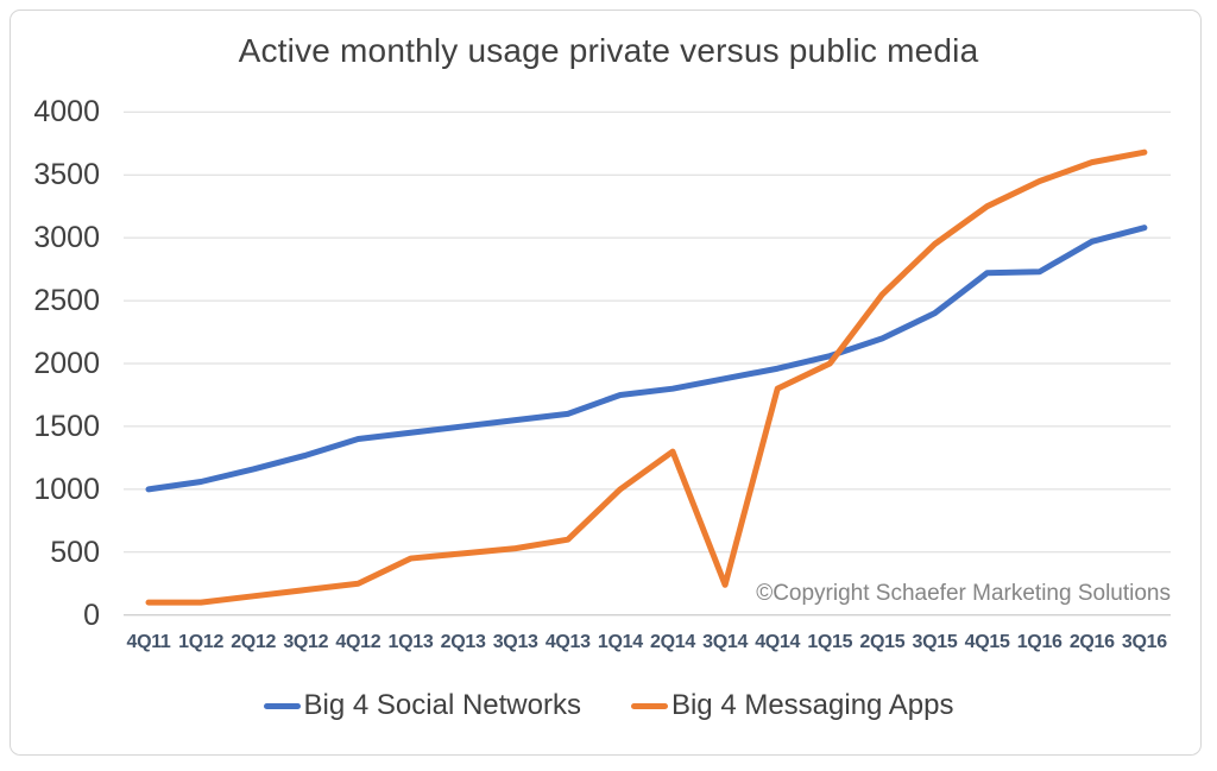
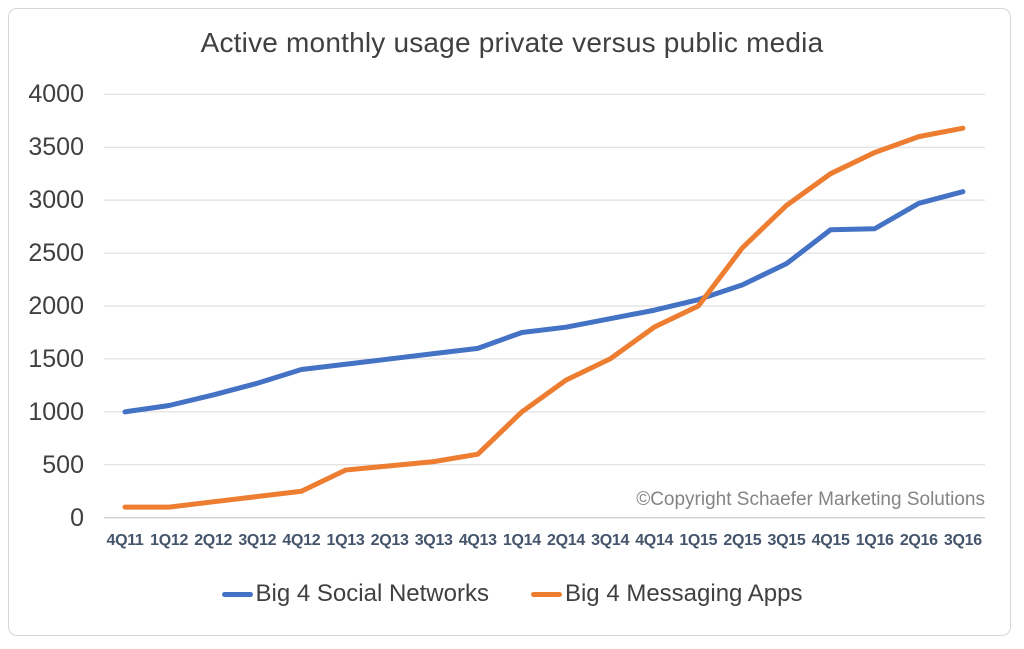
Big 4 Messaging Apps/3Q14: 240 -> 1500
